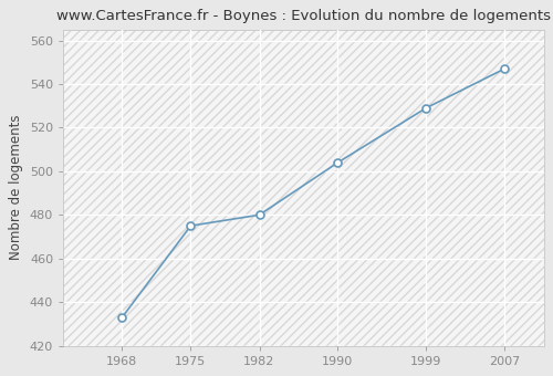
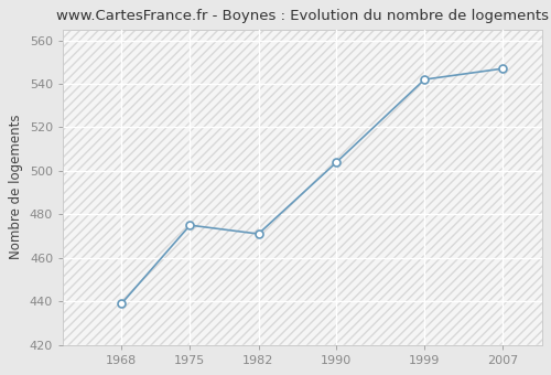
1968: 433 -> 439
1982: 480 -> 471
1999: 529 -> 542
